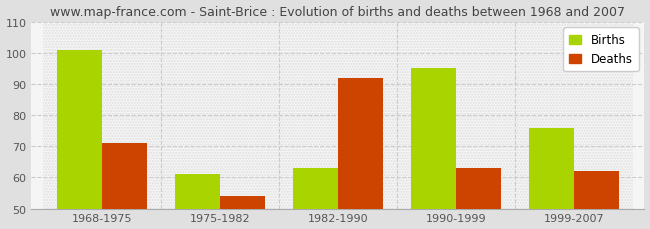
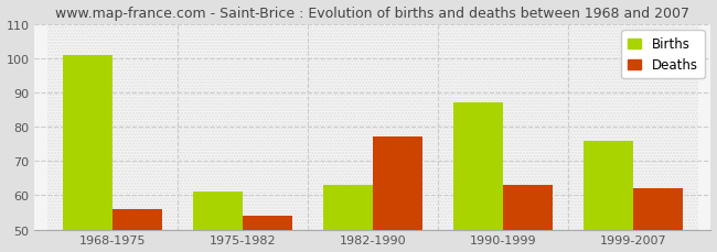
Deaths/1968-1975: 71 -> 56
Deaths/1982-1990: 92 -> 77
Births/1990-1999: 95 -> 87
